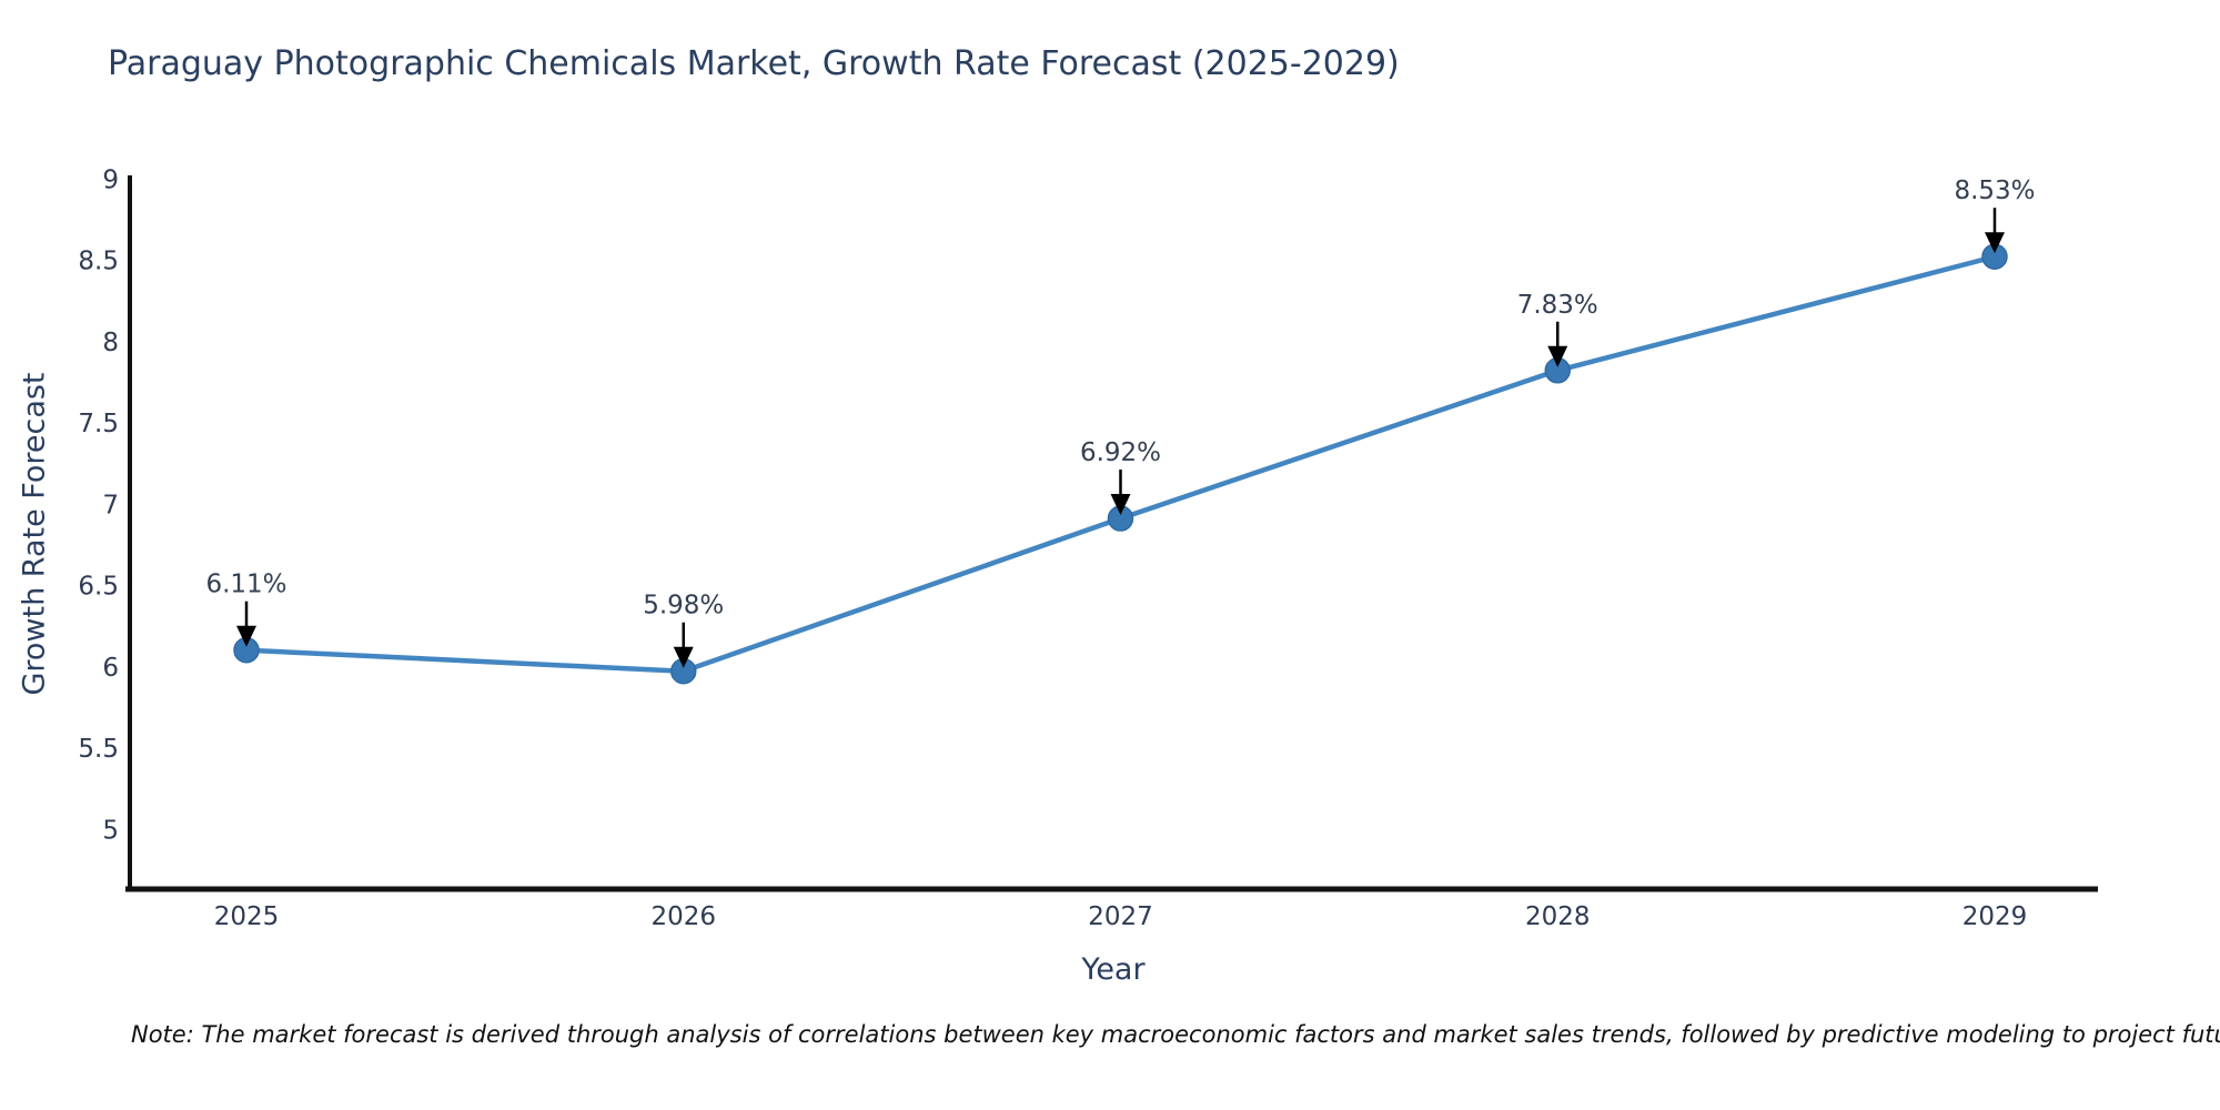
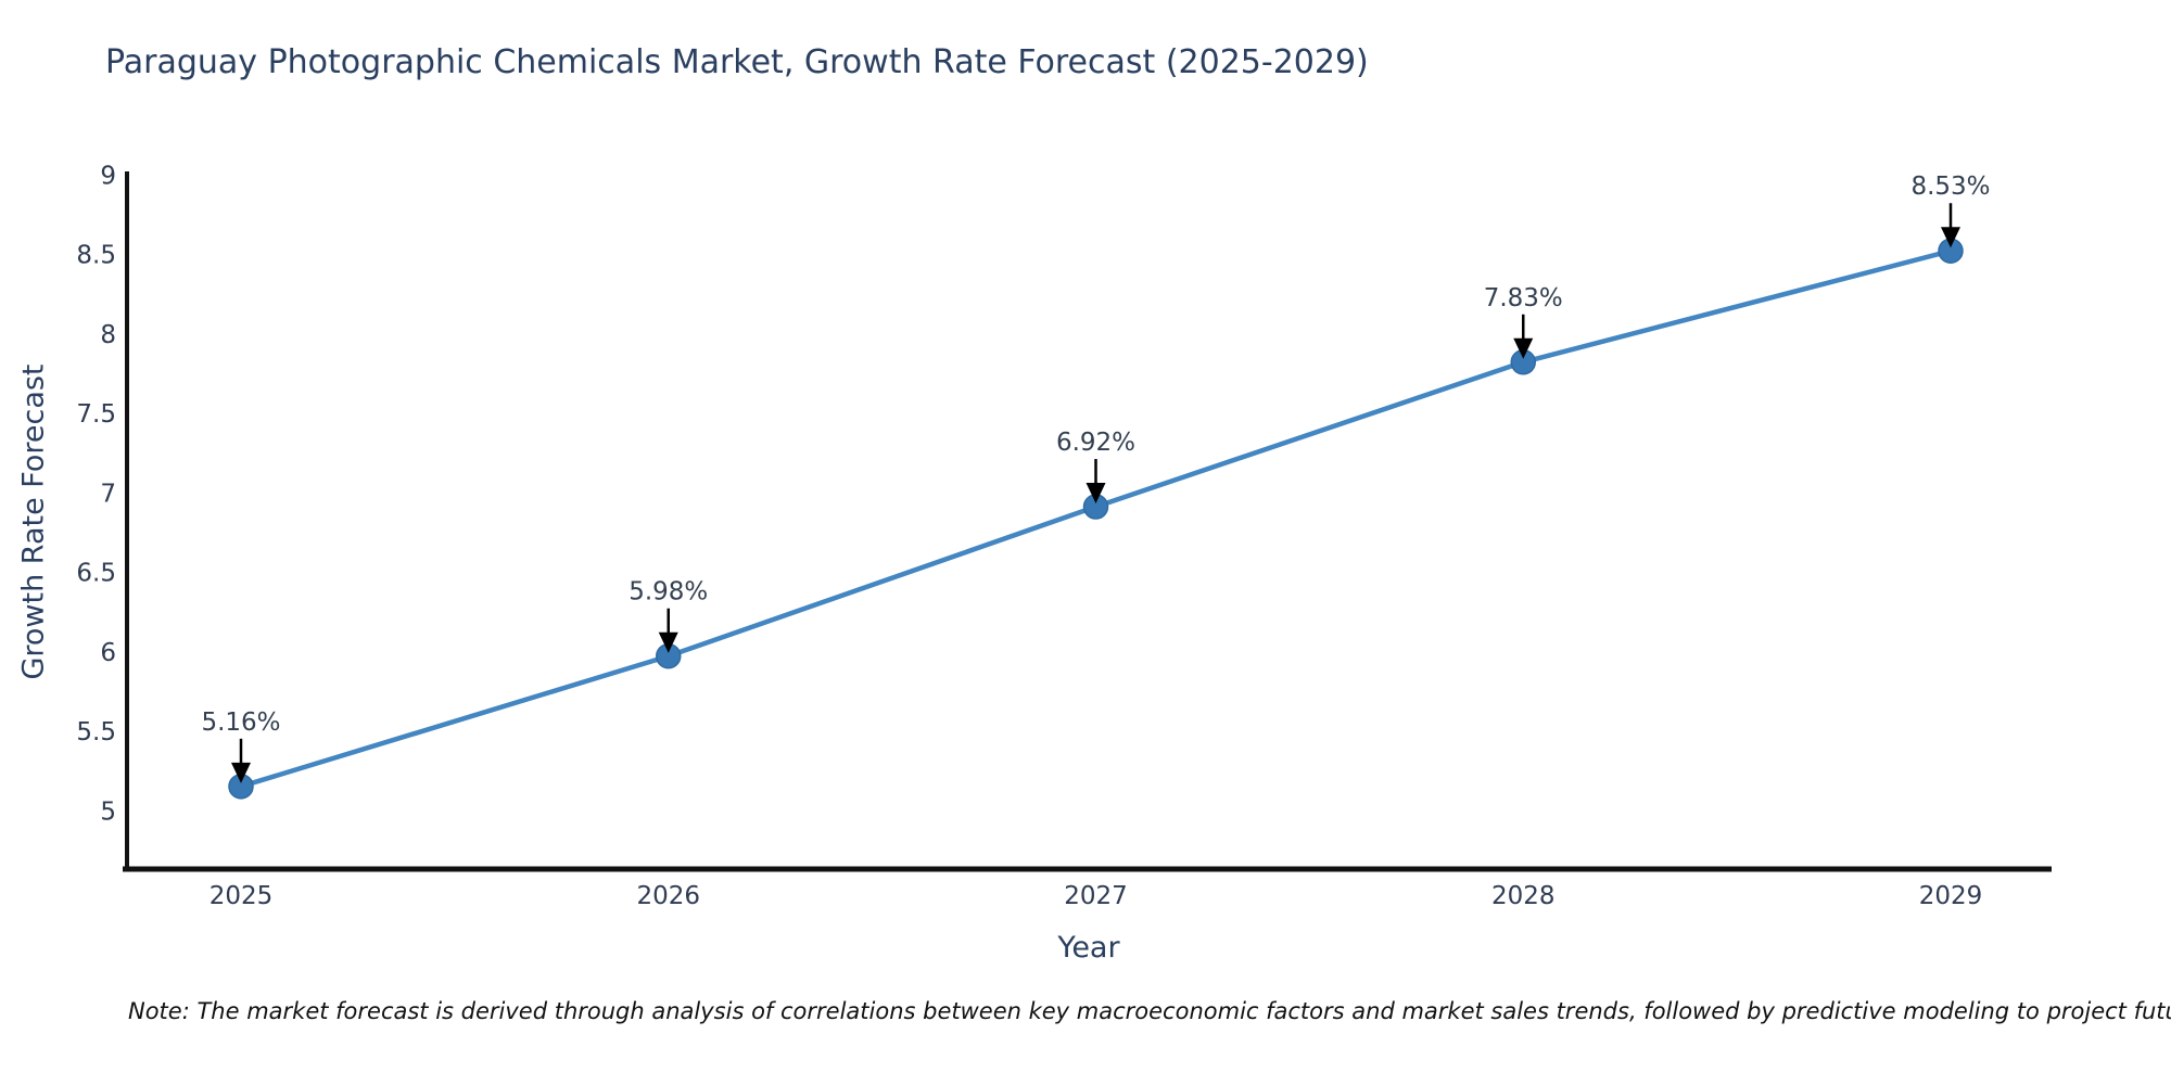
2025: 6.11% -> 5.16%
